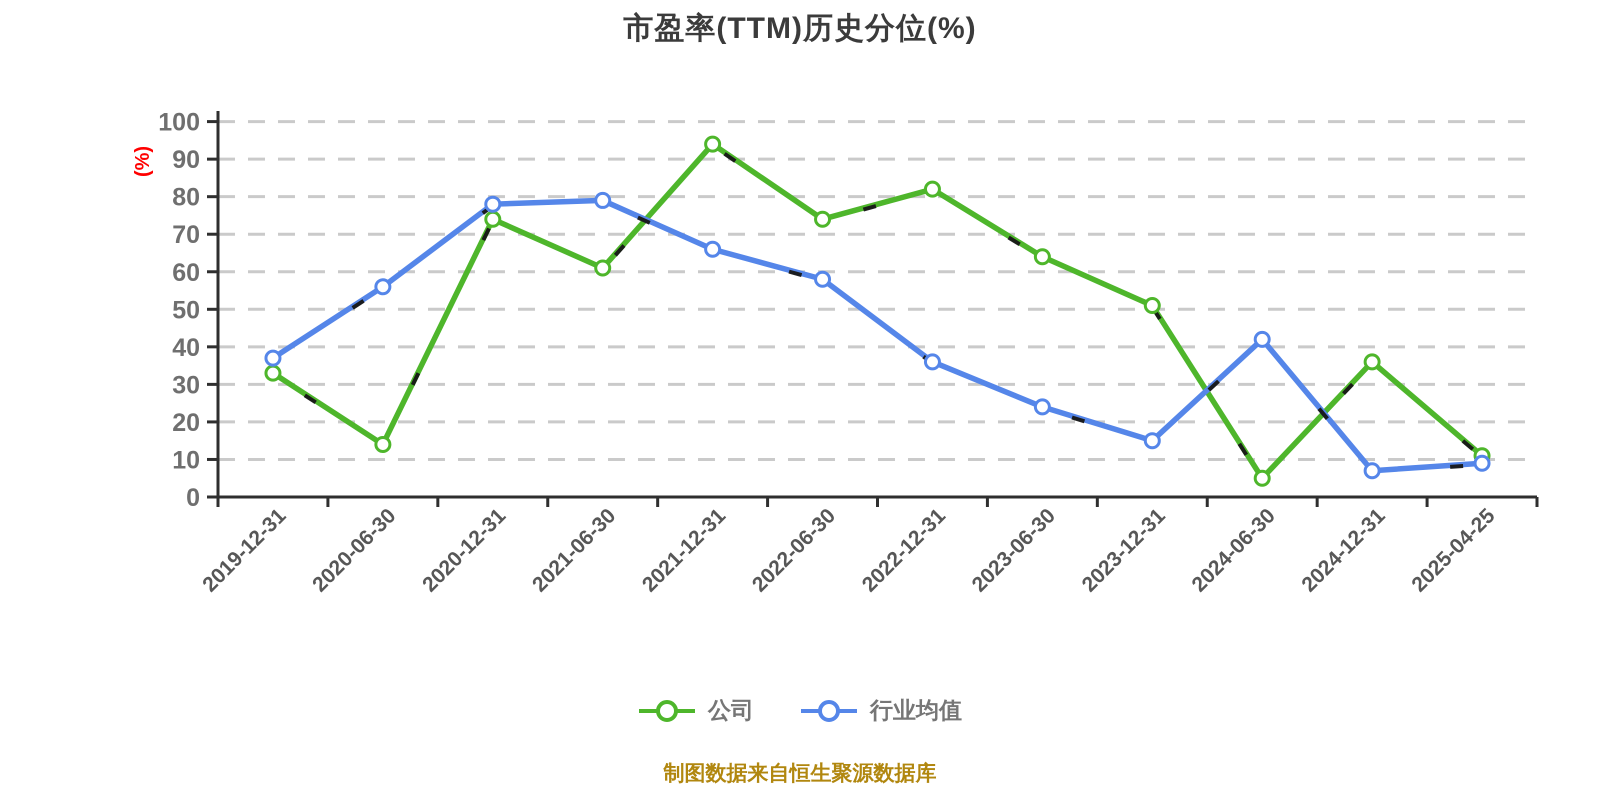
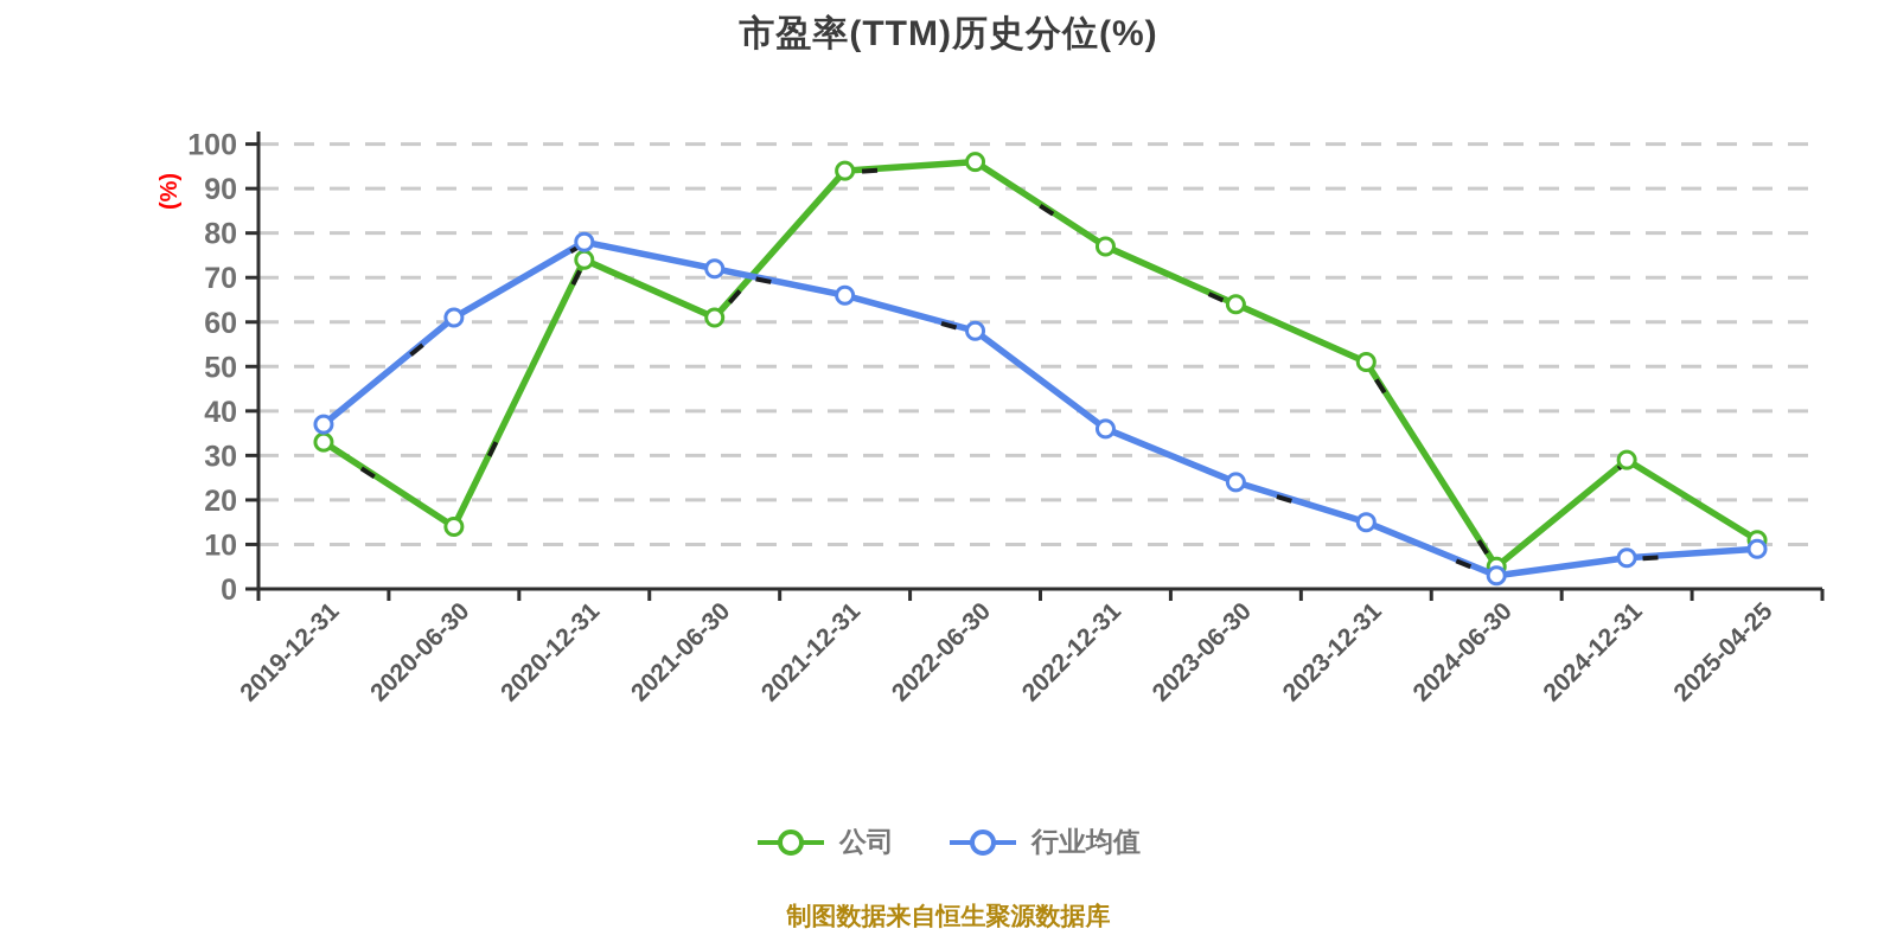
行业均值/2020-06-30: 56 -> 61
行业均值/2021-06-30: 79 -> 72
公司/2022-06-30: 74 -> 96
公司/2022-12-31: 82 -> 77
行业均值/2024-06-30: 42 -> 3
公司/2024-12-31: 36 -> 29
